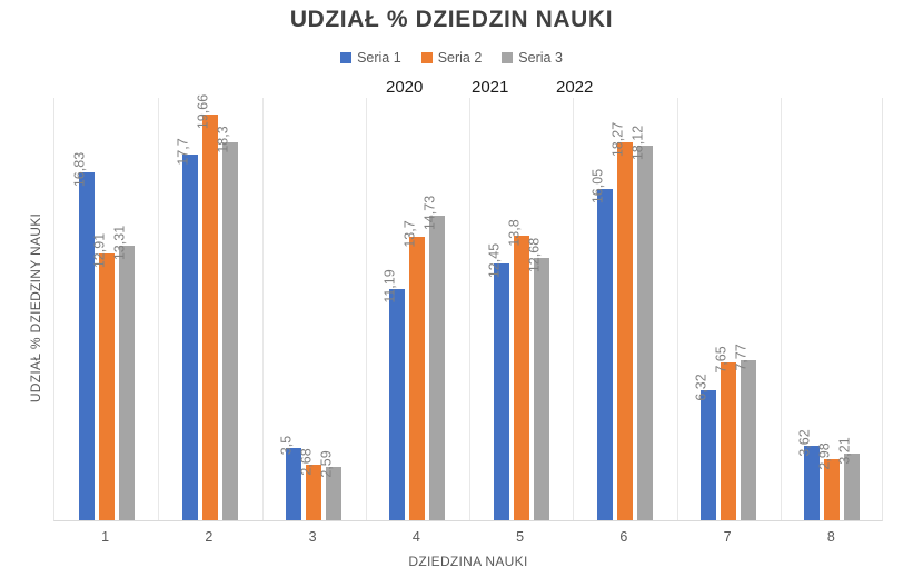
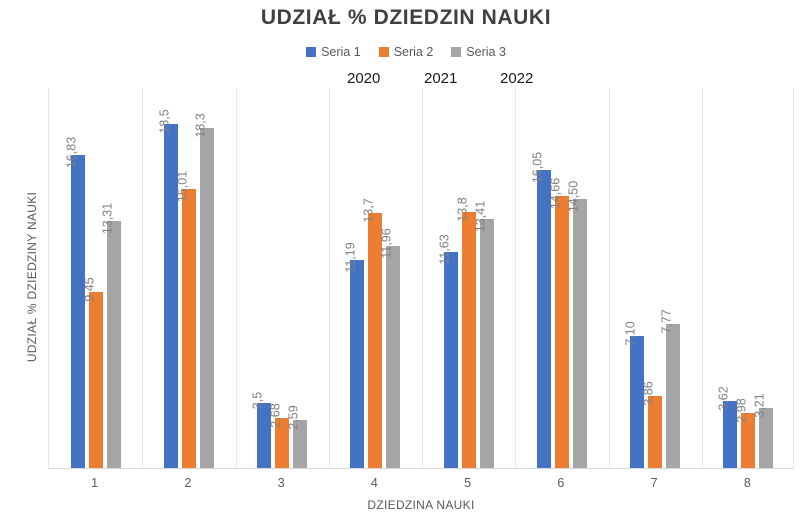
Seria 2/1: 12,91 -> 9,45
Seria 1/2: 17,7 -> 18,5
Seria 2/2: 19,66 -> 15,01
Seria 3/4: 14,73 -> 11,96
Seria 1/5: 12,45 -> 11,63
Seria 3/5: 12,68 -> 13,41
Seria 2/6: 18,27 -> 14,66
Seria 3/6: 18,12 -> 14,50
Seria 1/7: 6,32 -> 7,10
Seria 2/7: 7,65 -> 3,86
